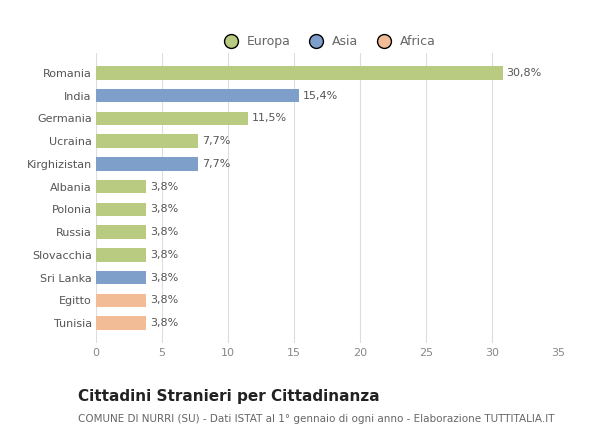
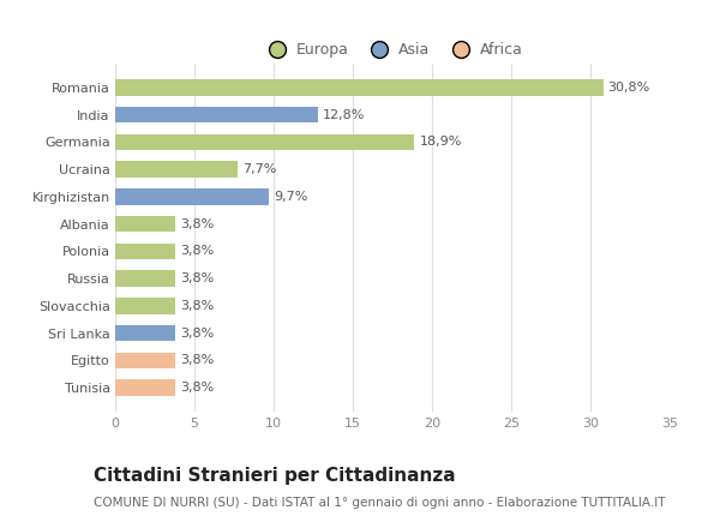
India: 15,4% -> 12,8%
Germania: 11,5% -> 18,9%
Kirghizistan: 7,7% -> 9,7%
